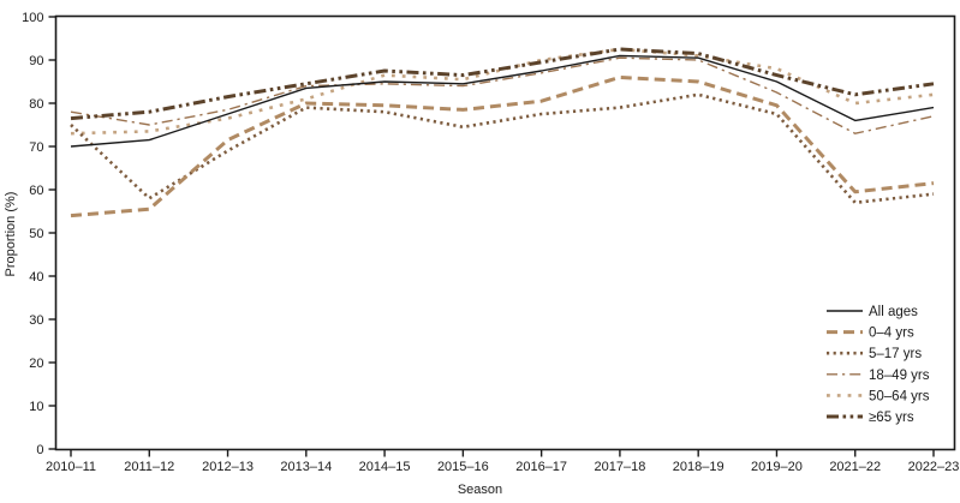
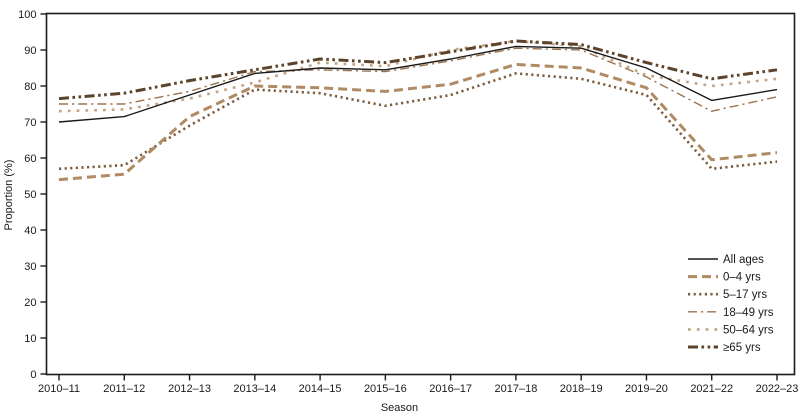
5–17 yrs/2010–11: 75 -> 57
18–49 yrs/2010–11: 78 -> 75
5–17 yrs/2017–18: 79 -> 84
50–64 yrs/2019–20: 88 -> 83
